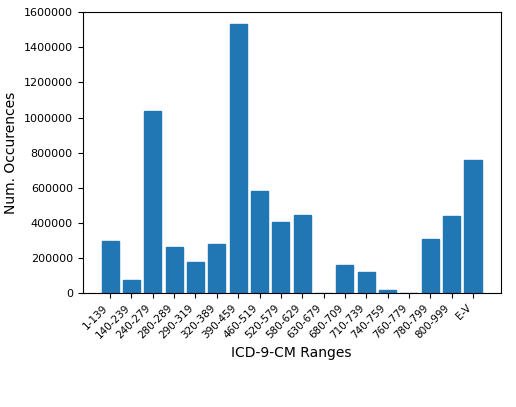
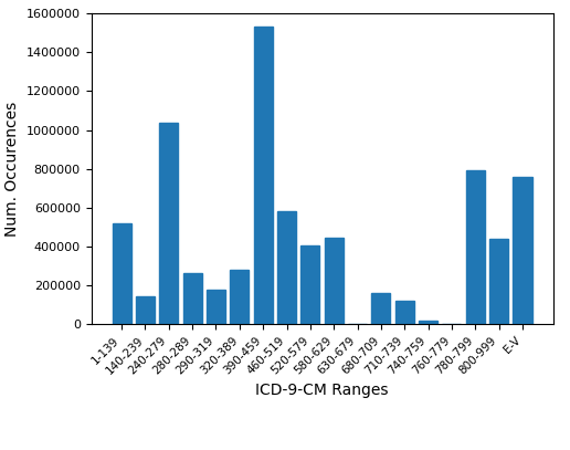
1-139: 300000 -> 520000
140-239: 80000 -> 140000
780-799: 310000 -> 790000
